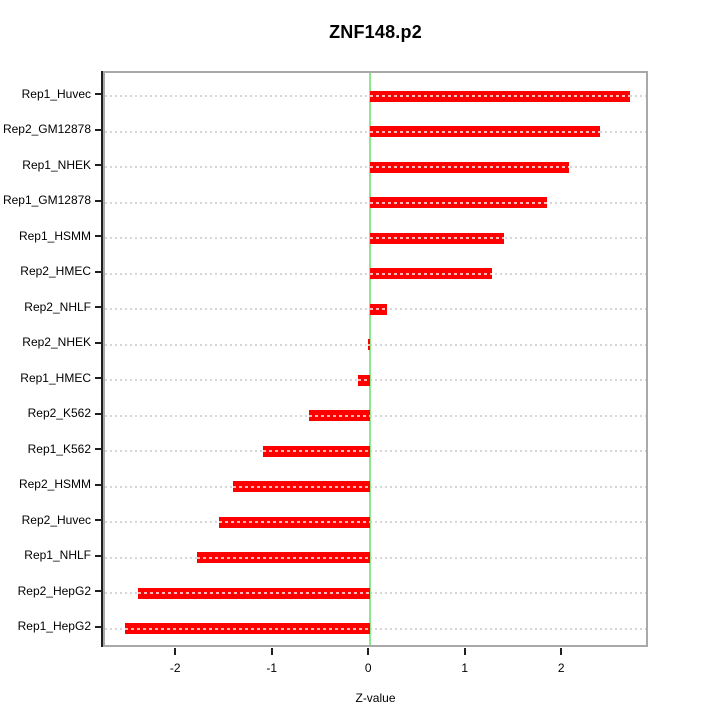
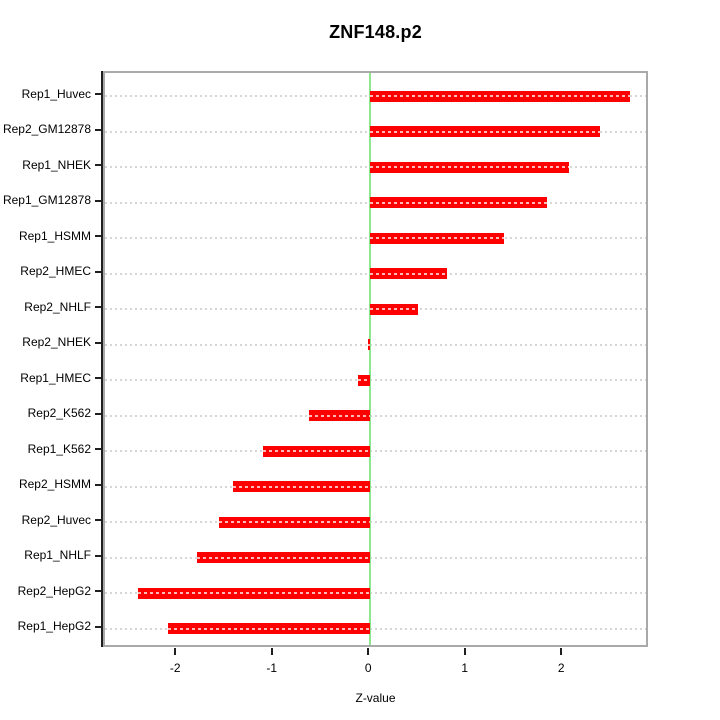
Rep2_HMEC: 1.3 -> 0.8
Rep2_NHLF: 0.2 -> 0.5
Rep1_HepG2: -2.5 -> -2.1
